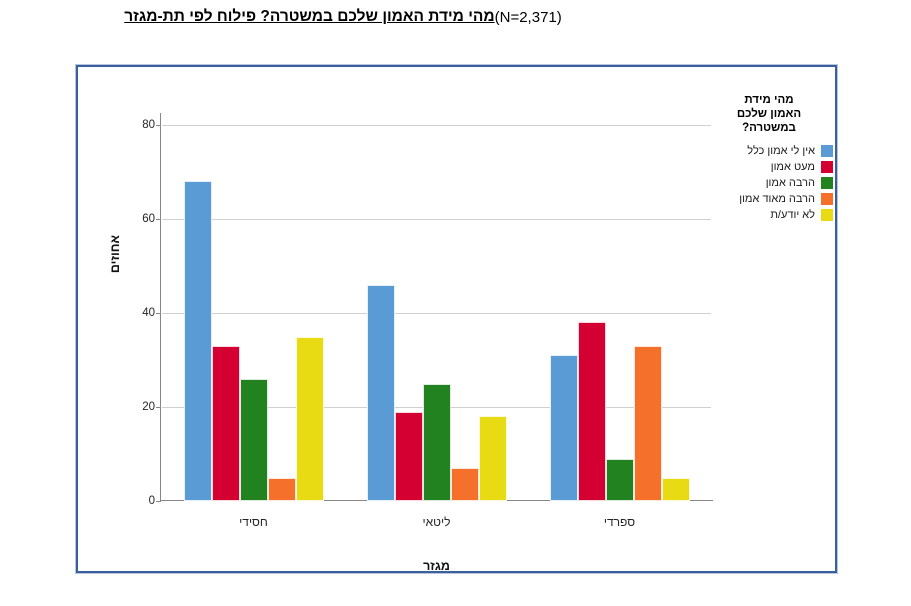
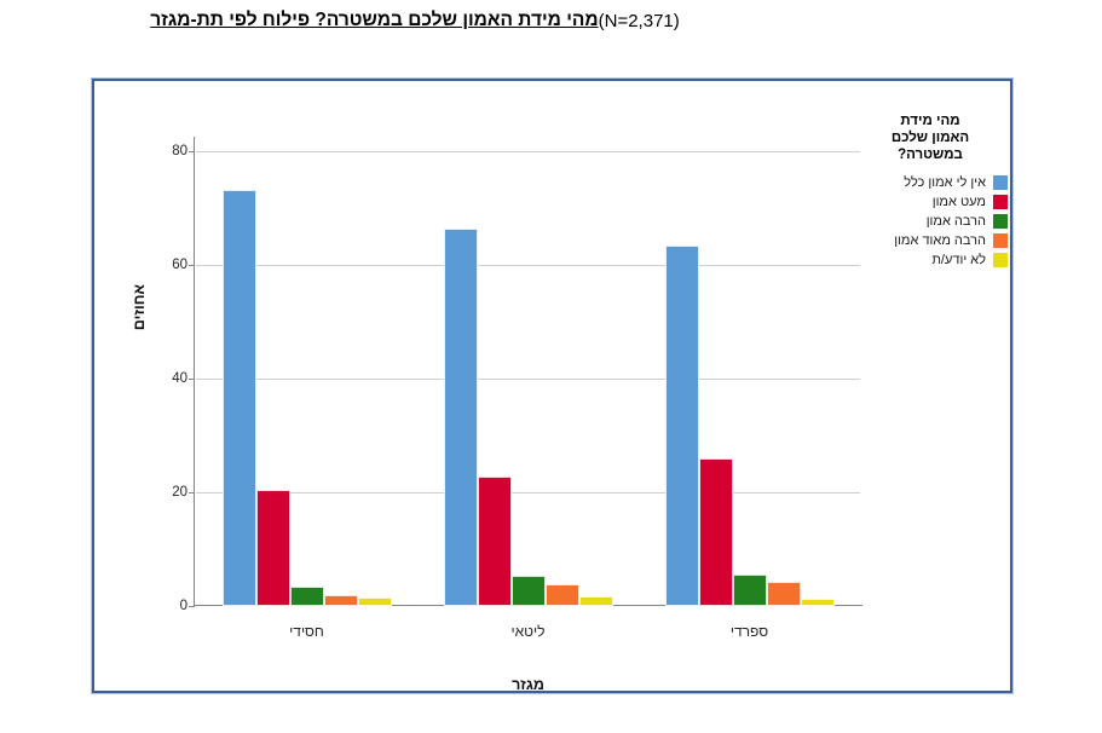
אין לי אמון כלל/חסידי: 68 -> 73
מעט אמון/חסידי: 33 -> 20
הרבה אמון/חסידי: 26 -> 4
הרבה מאוד אמון/חסידי: 5 -> 2
לא יודע/ת/חסידי: 35 -> 1
אין לי אמון כלל/ליטאי: 46 -> 66
מעט אמון/ליטאי: 19 -> 23
הרבה אמון/ליטאי: 25 -> 5
הרבה מאוד אמון/ליטאי: 7 -> 4
לא יודע/ת/ליטאי: 18 -> 2
אין לי אמון כלל/ספרדי: 31 -> 64
מעט אמון/ספרדי: 38 -> 26
הרבה אמון/ספרדי: 9 -> 6
הרבה מאוד אמון/ספרדי: 33 -> 4
לא יודע/ת/ספרדי: 5 -> 1
